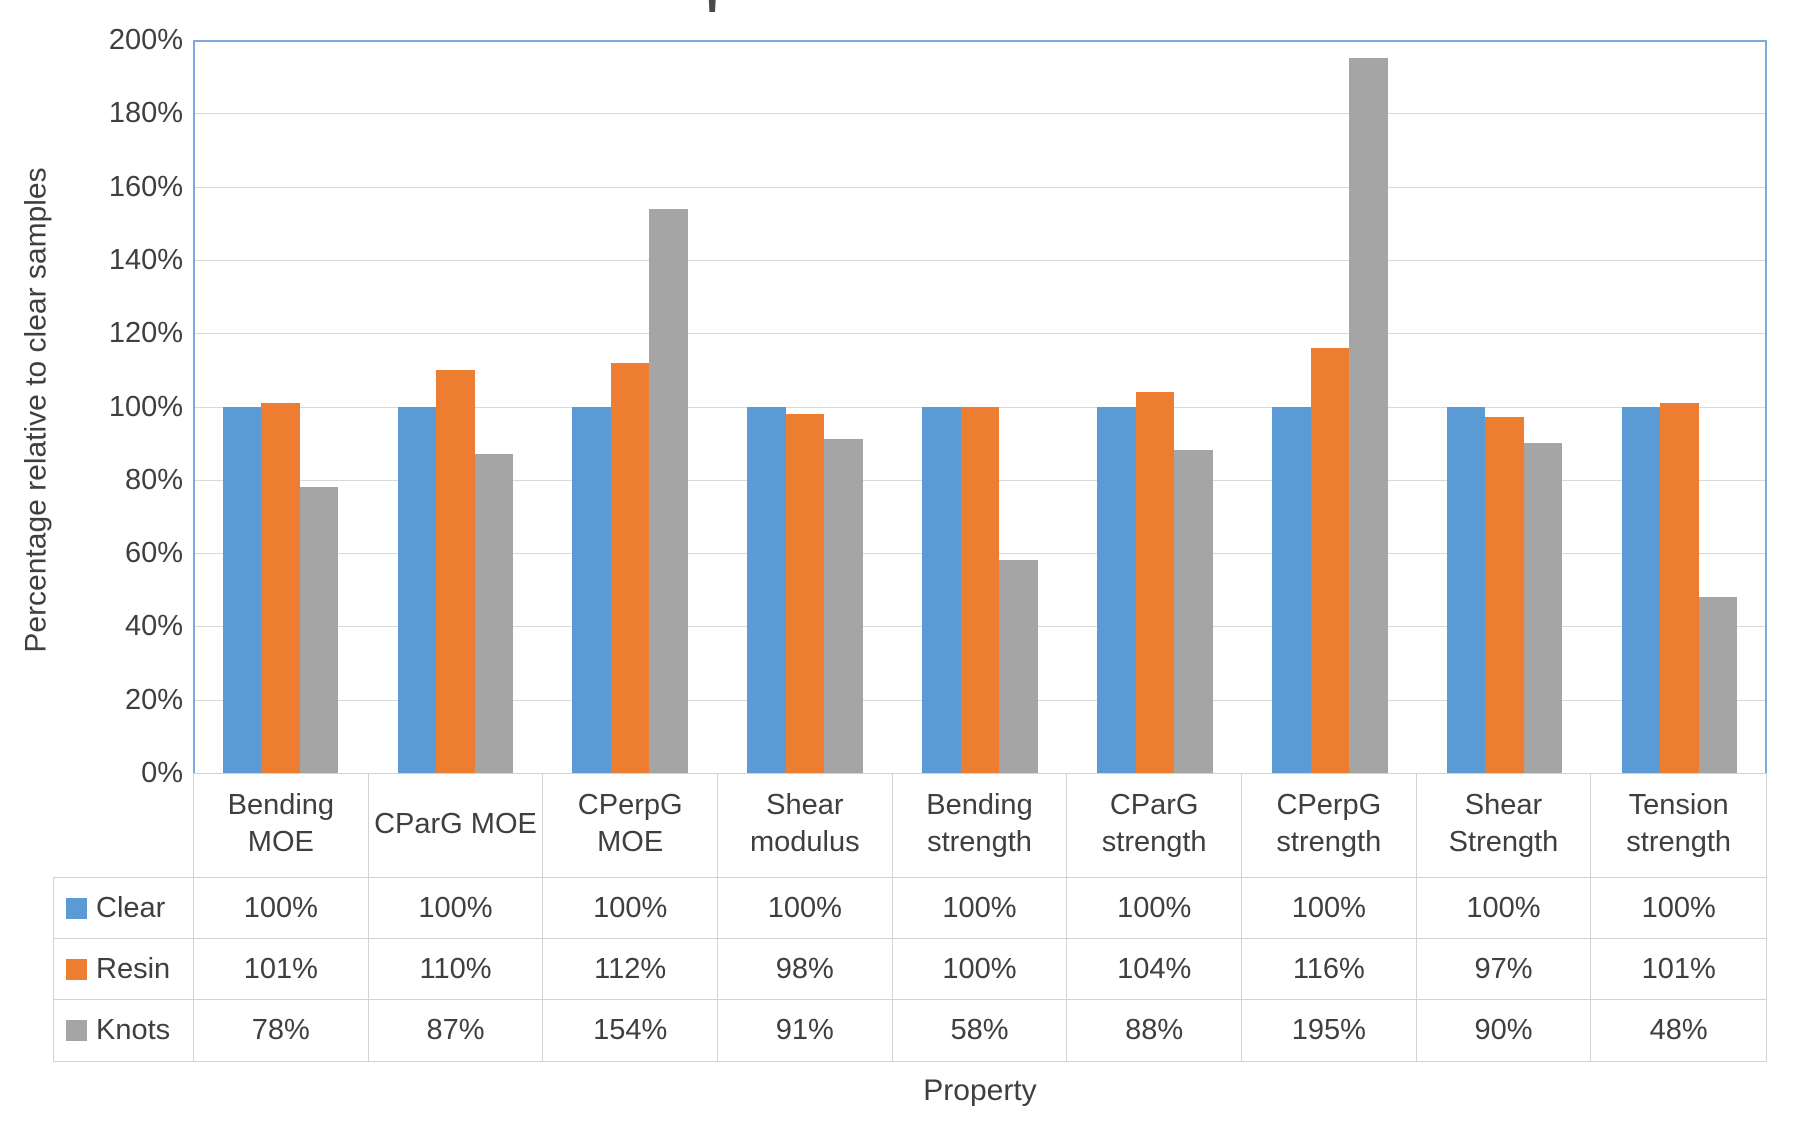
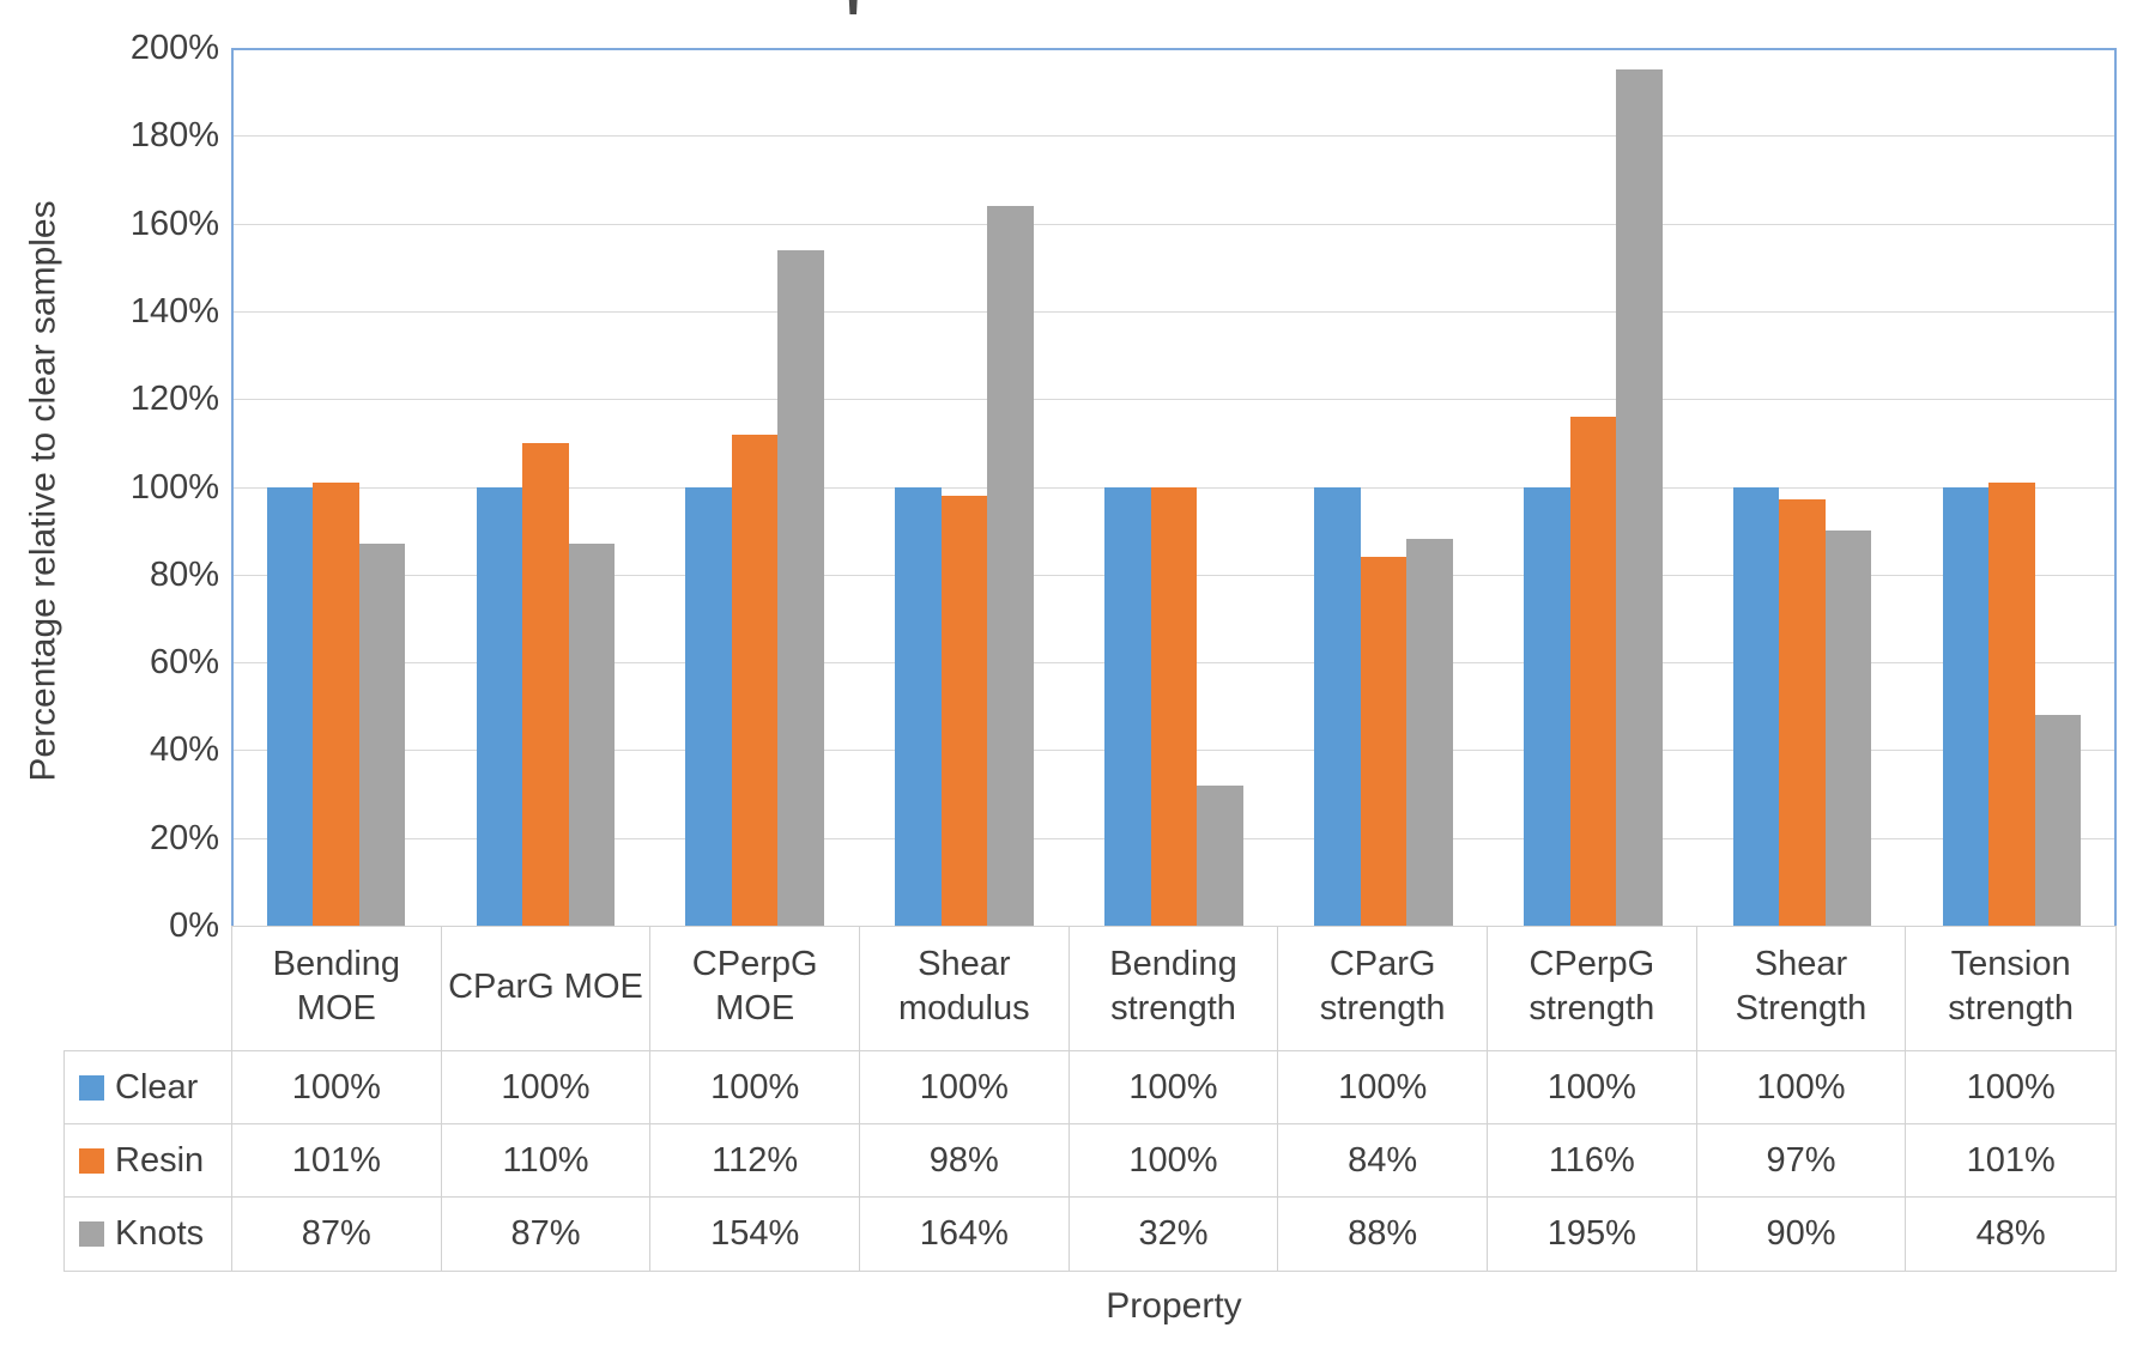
Knots/Bending MOE: 78% -> 87%
Knots/Shear modulus: 91% -> 164%
Knots/Bending strength: 58% -> 32%
Resin/CParG strength: 104% -> 84%
